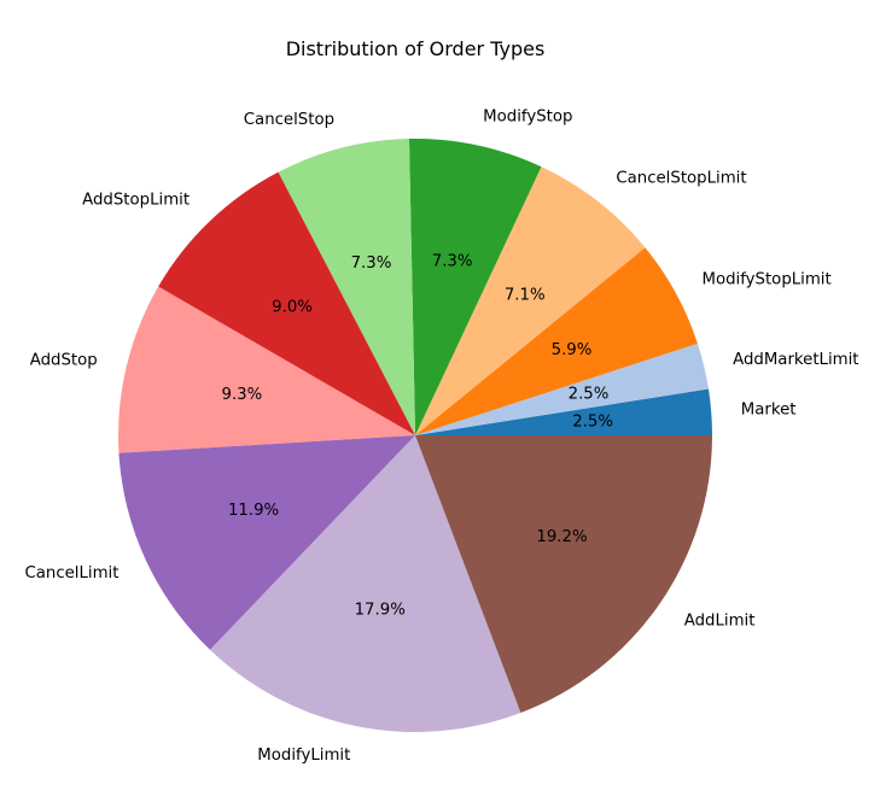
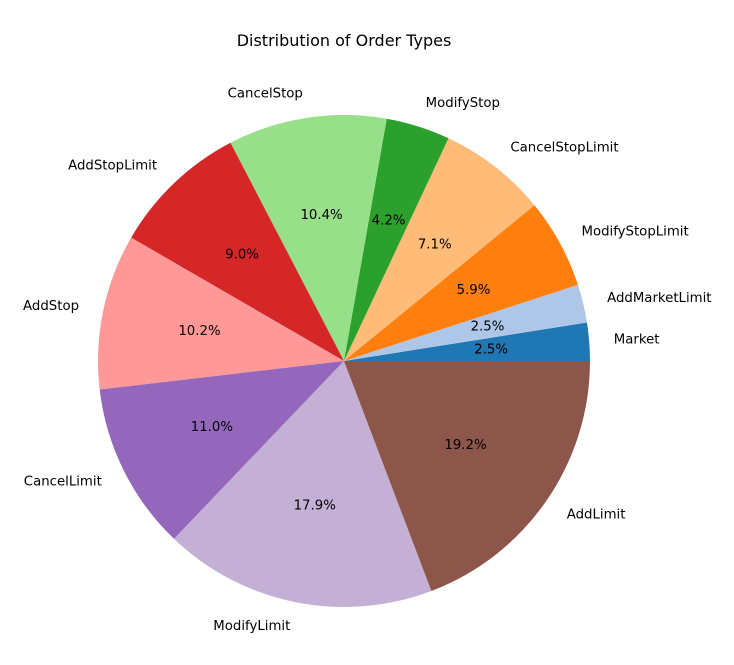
ModifyStop: 7.3% -> 4.2%
CancelStop: 7.3% -> 10.4%
AddStop: 9.3% -> 10.2%
CancelLimit: 11.9% -> 11.0%
